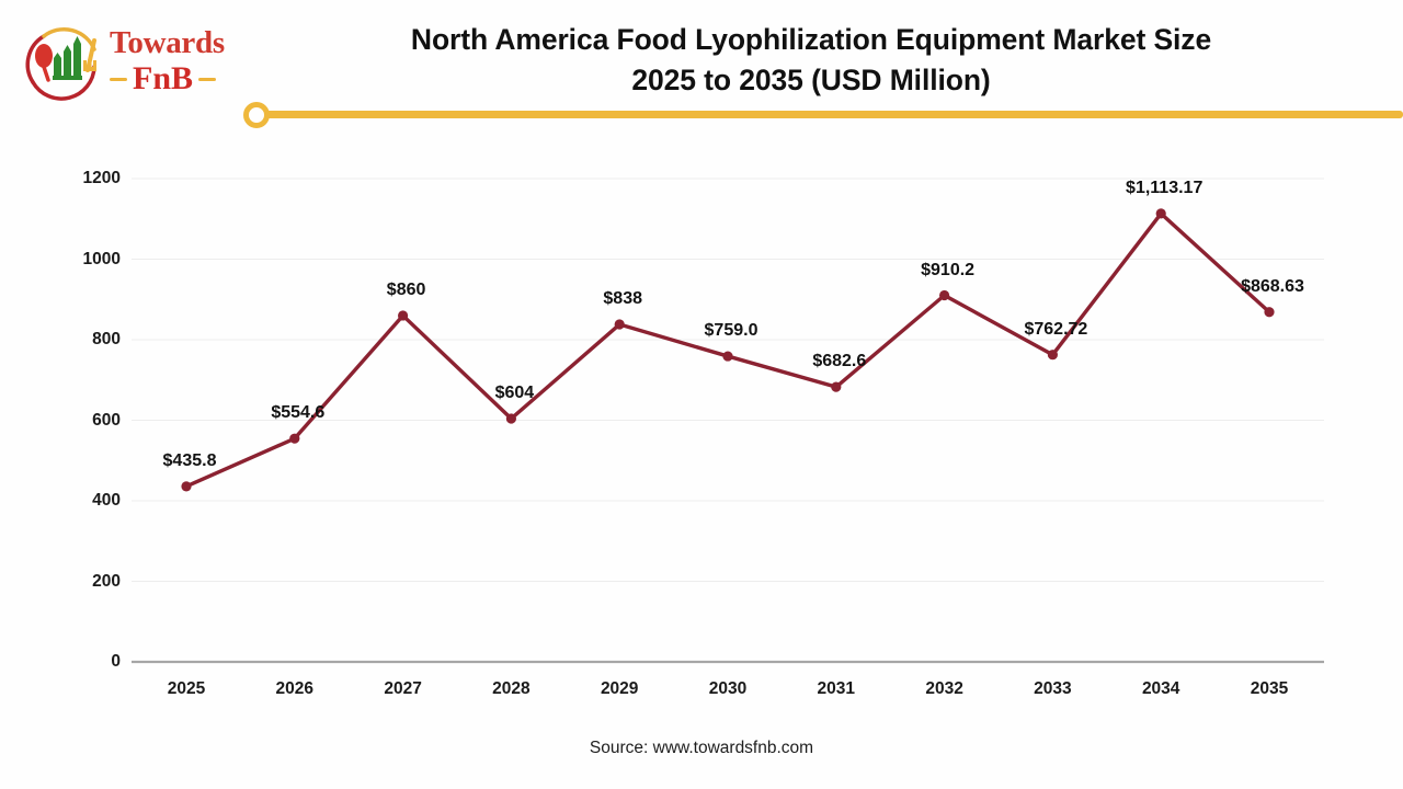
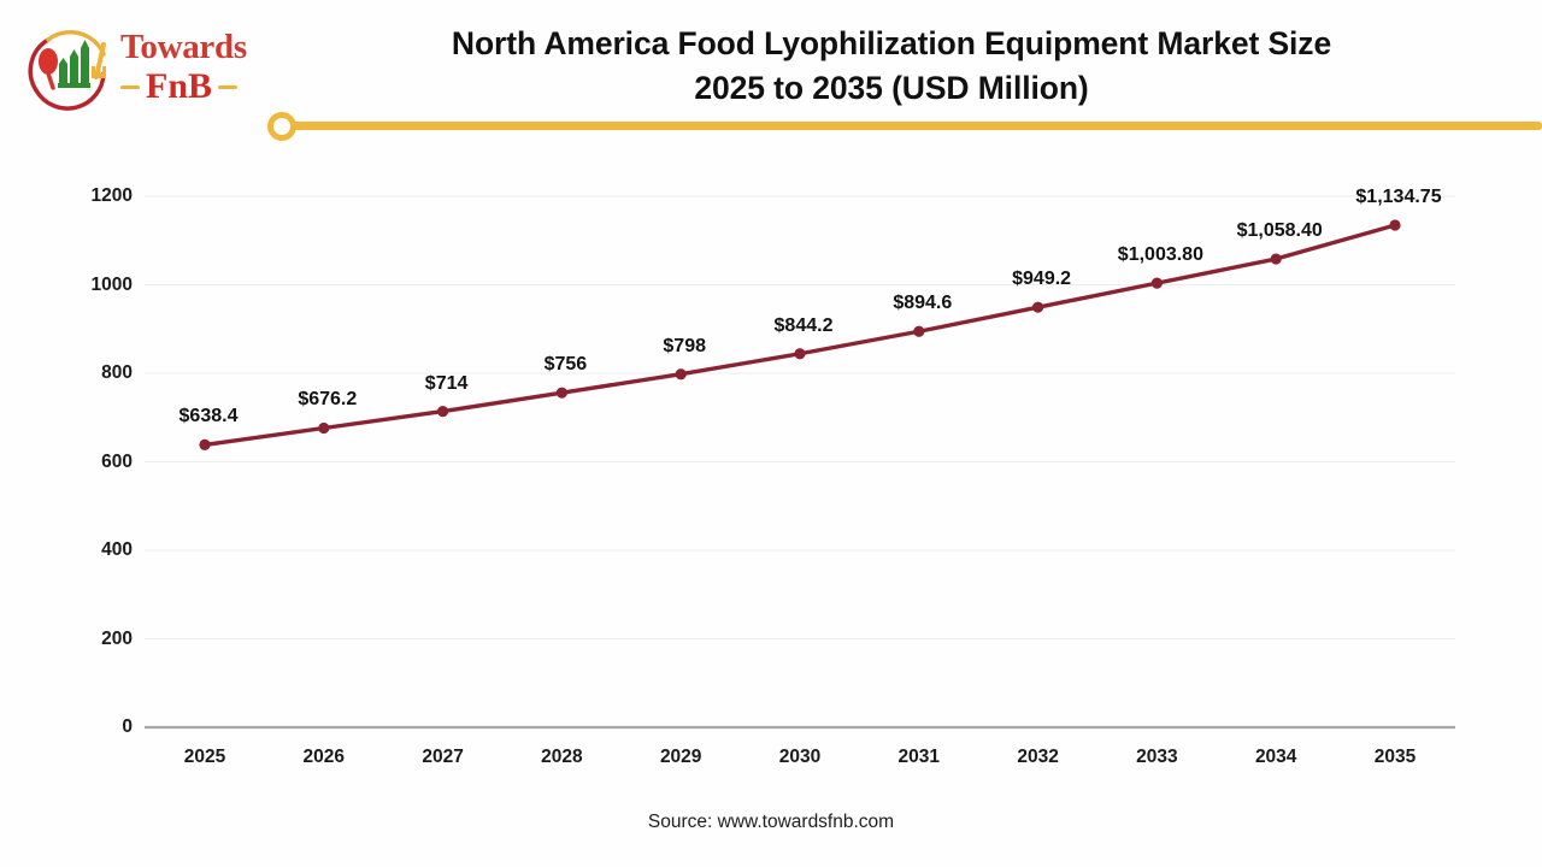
2025: $435.8 -> $638.4
2026: $554.6 -> $676.2
2027: $860 -> $714
2028: $604 -> $756
2029: $838 -> $798
2030: $759.0 -> $844.2
2031: $682.6 -> $894.6
2032: $910.2 -> $949.2
2033: $762.72 -> $1,003.80
2034: $1,113.17 -> $1,058.40
2035: $868.63 -> $1,134.75
